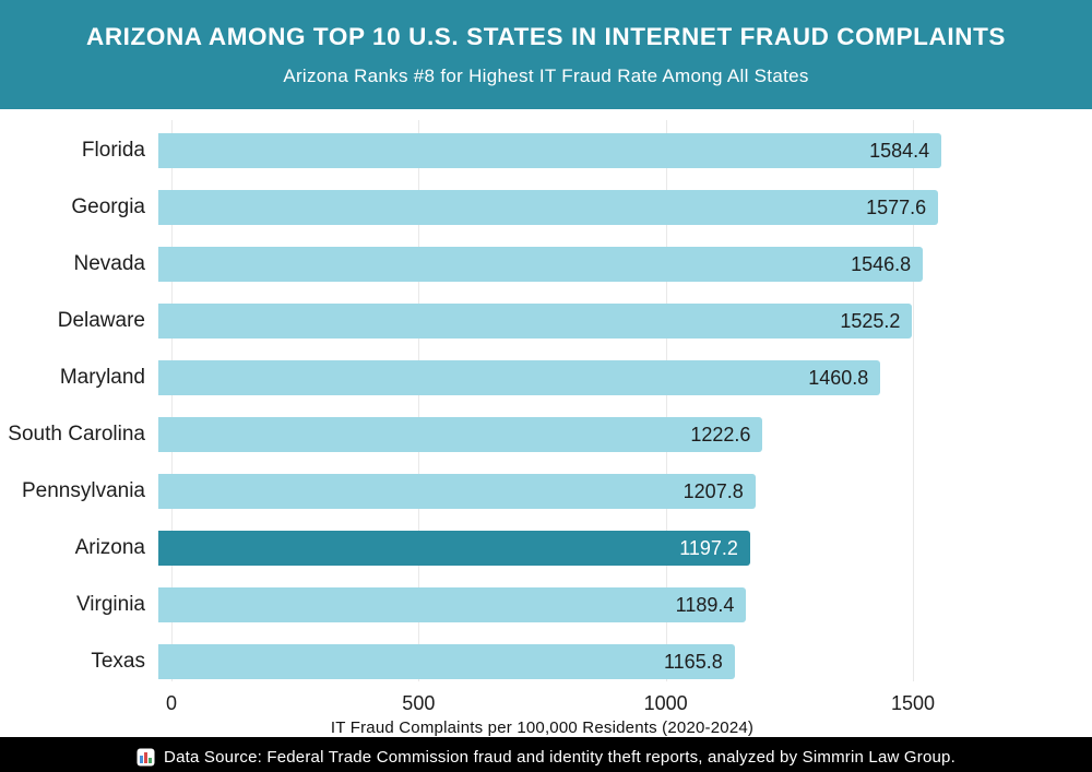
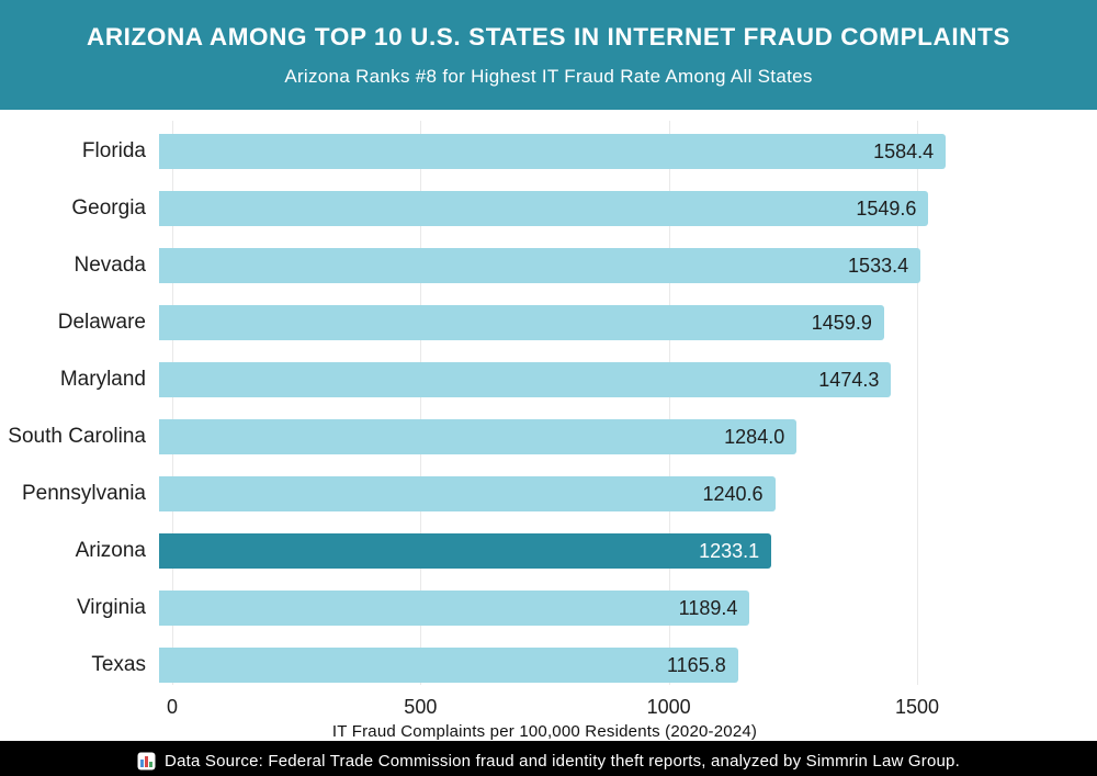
Georgia: 1577.6 -> 1549.6
Nevada: 1546.8 -> 1533.4
Delaware: 1525.2 -> 1459.9
Maryland: 1460.8 -> 1474.3
South Carolina: 1222.6 -> 1284.0
Pennsylvania: 1207.8 -> 1240.6
Arizona: 1197.2 -> 1233.1
